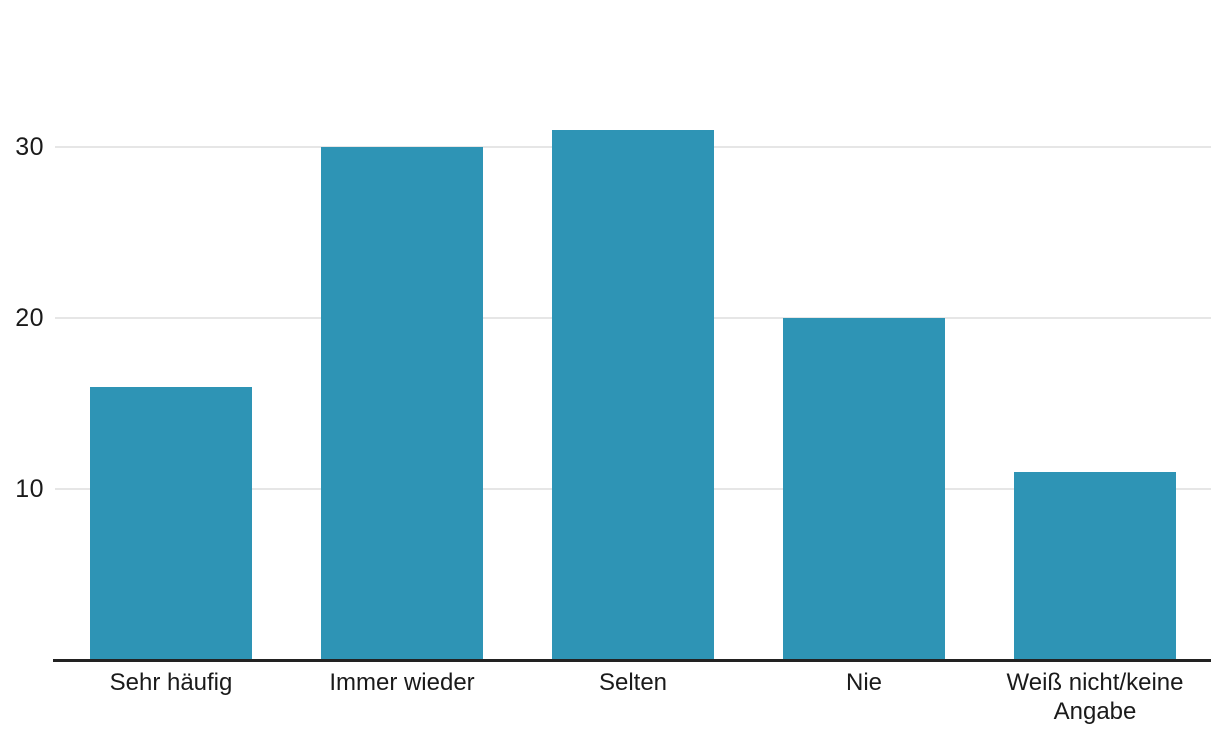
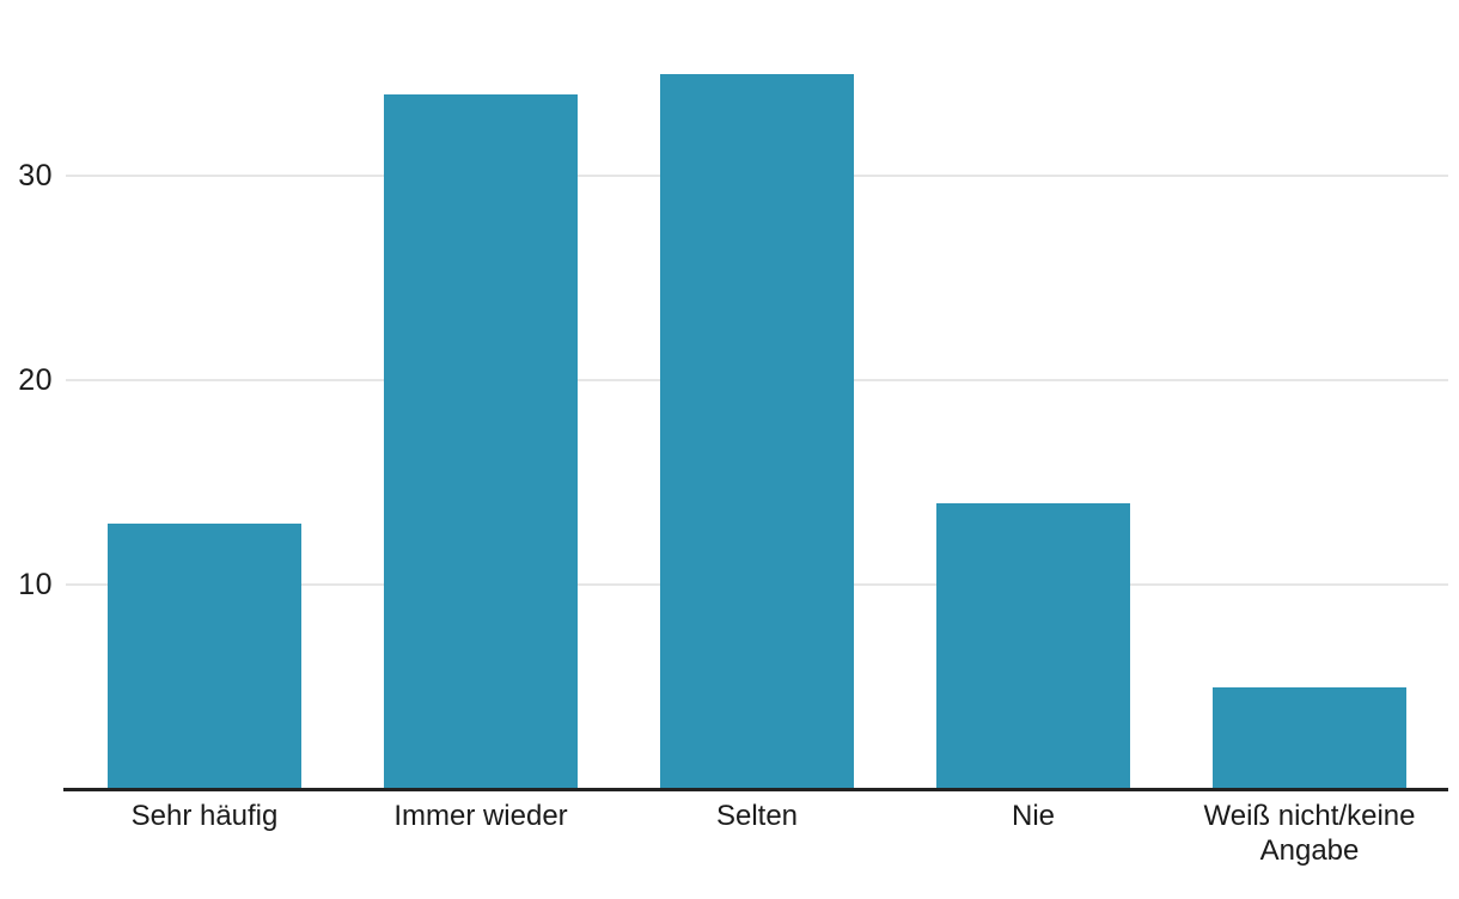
Sehr häufig: 16 -> 13
Immer wieder: 30 -> 34
Selten: 31 -> 35
Nie: 20 -> 14
Weiß nicht/keine Angabe: 11 -> 5
